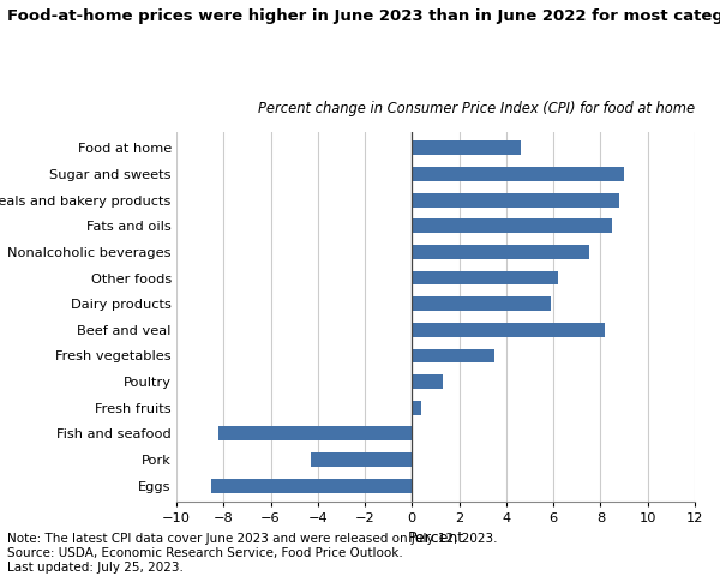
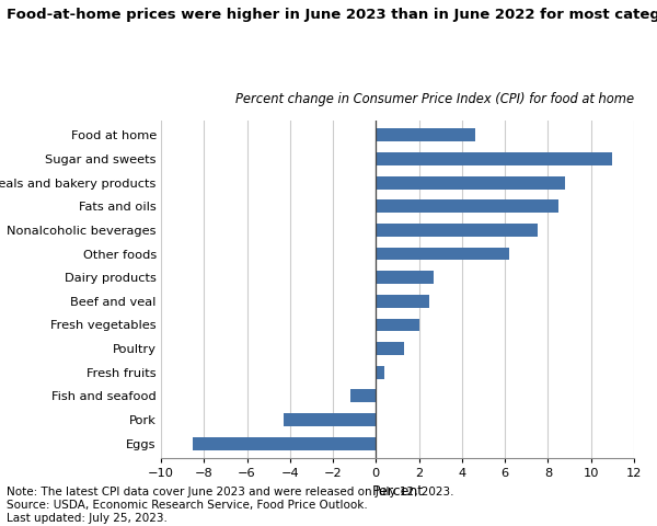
Sugar and sweets: 9.0 -> 11.0
Dairy products: 5.9 -> 2.7
Beef and veal: 8.2 -> 2.5
Fresh vegetables: 3.5 -> 2.0
Fish and seafood: -8.2 -> -1.2
